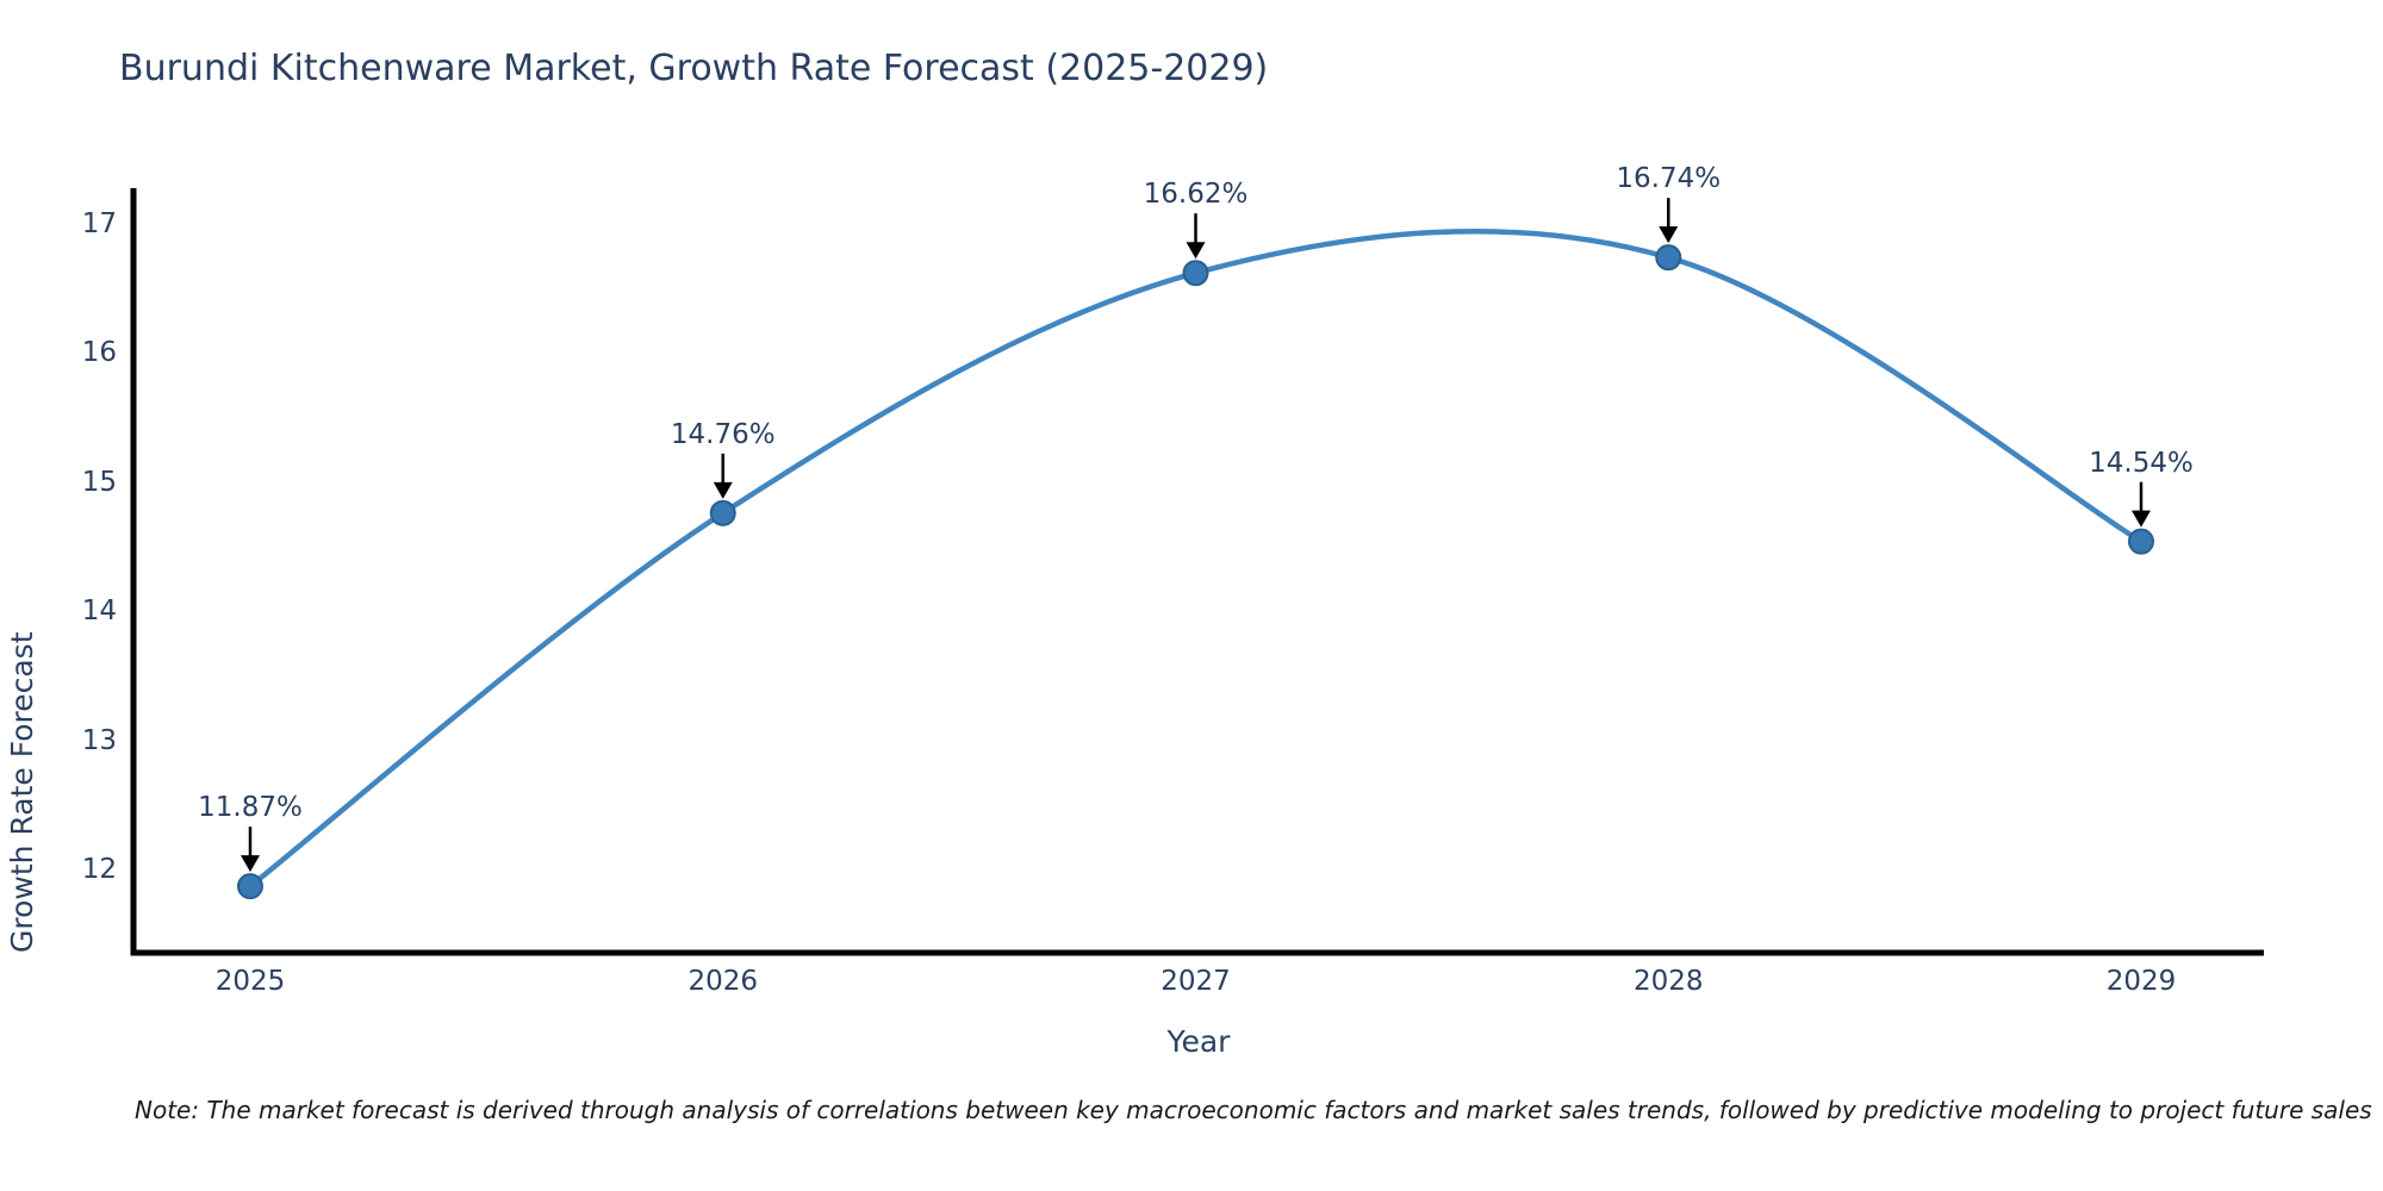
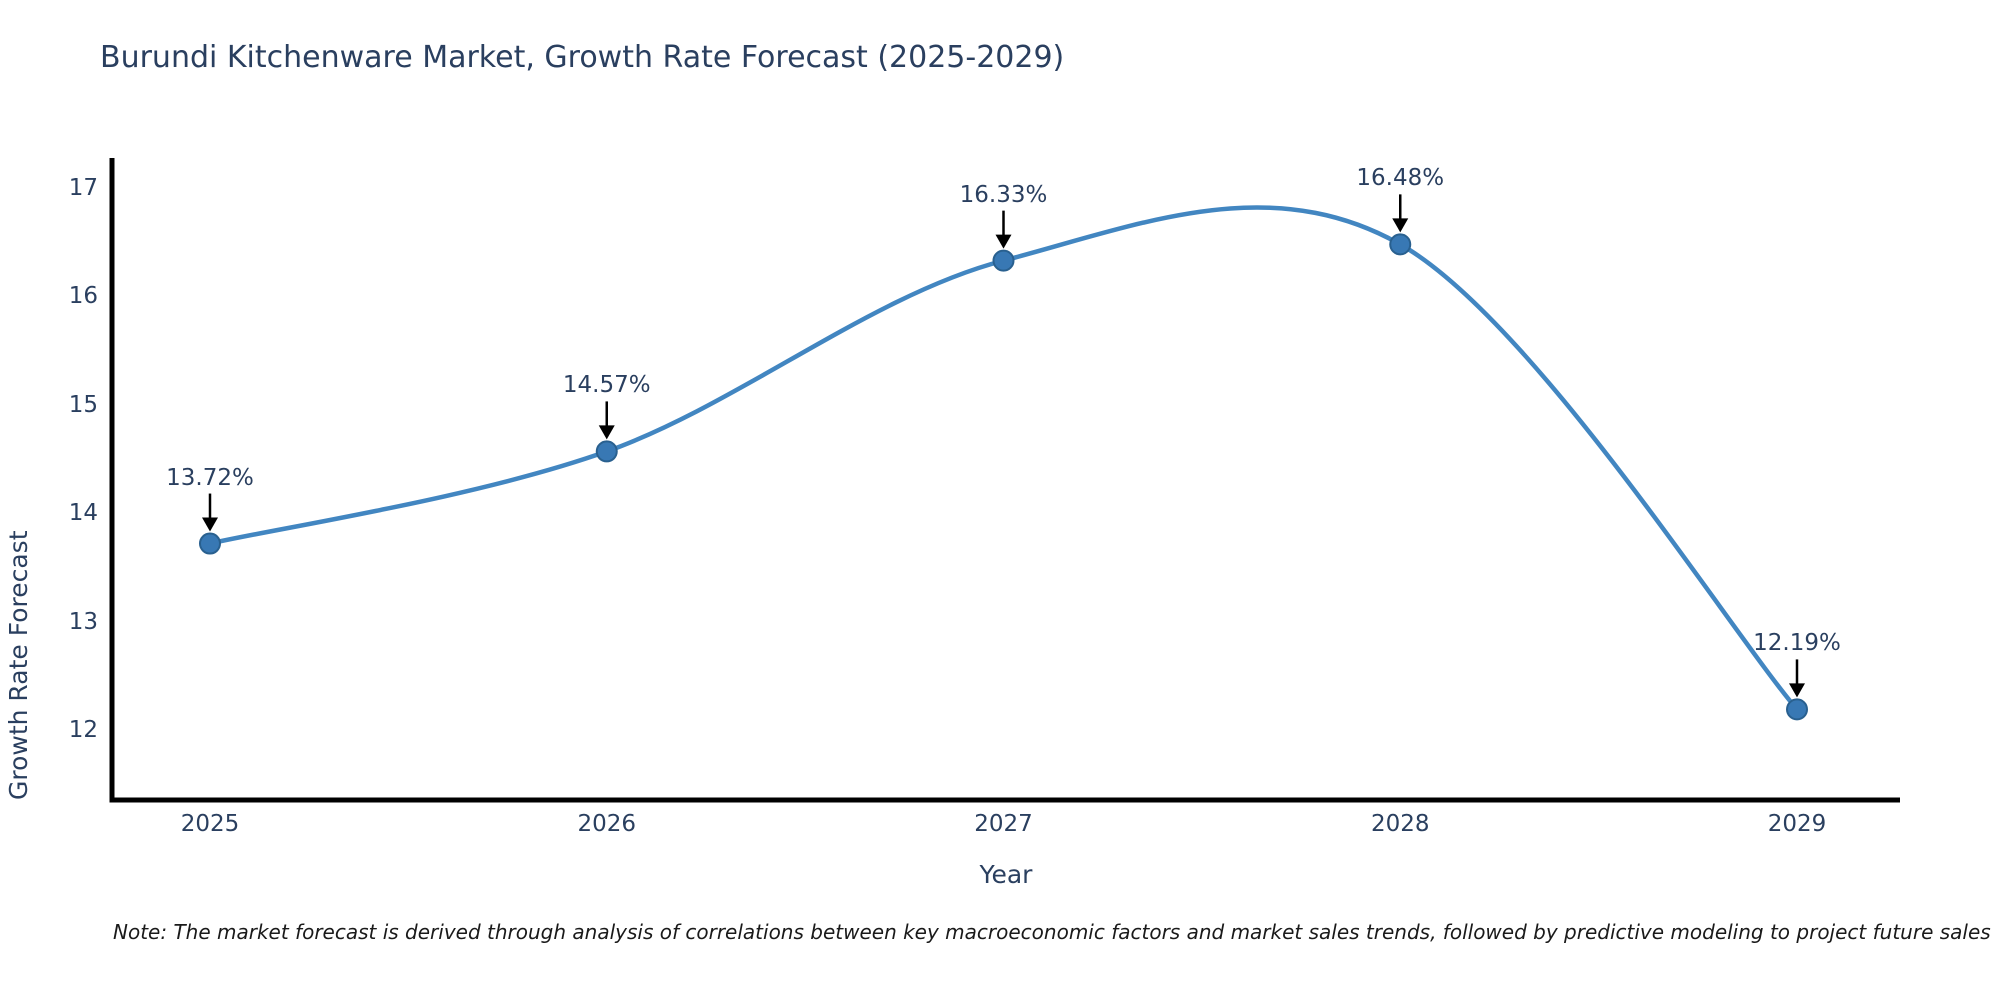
2025: 11.87% -> 13.72%
2026: 14.76% -> 14.57%
2027: 16.62% -> 16.33%
2028: 16.74% -> 16.48%
2029: 14.54% -> 12.19%
